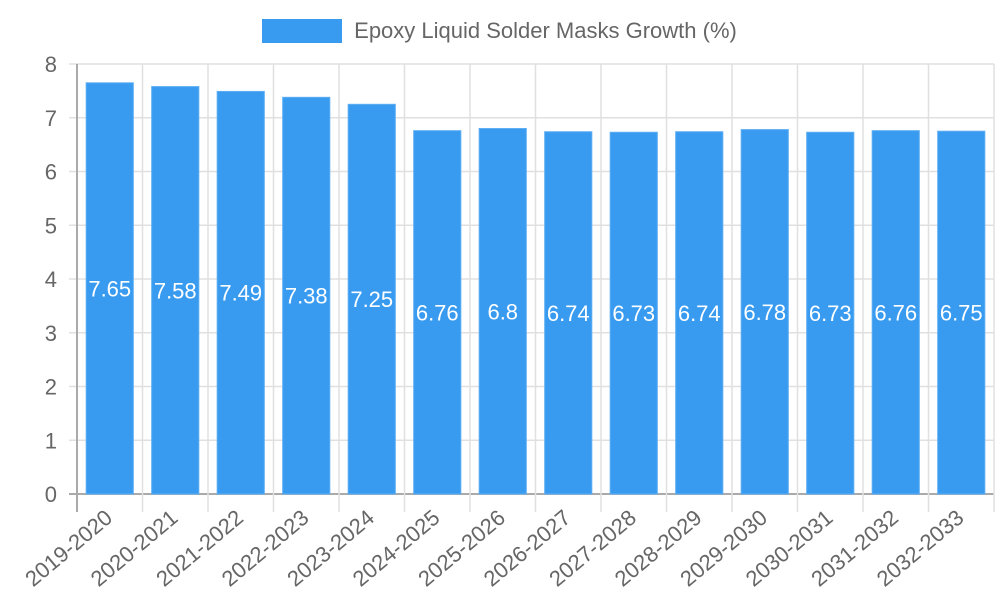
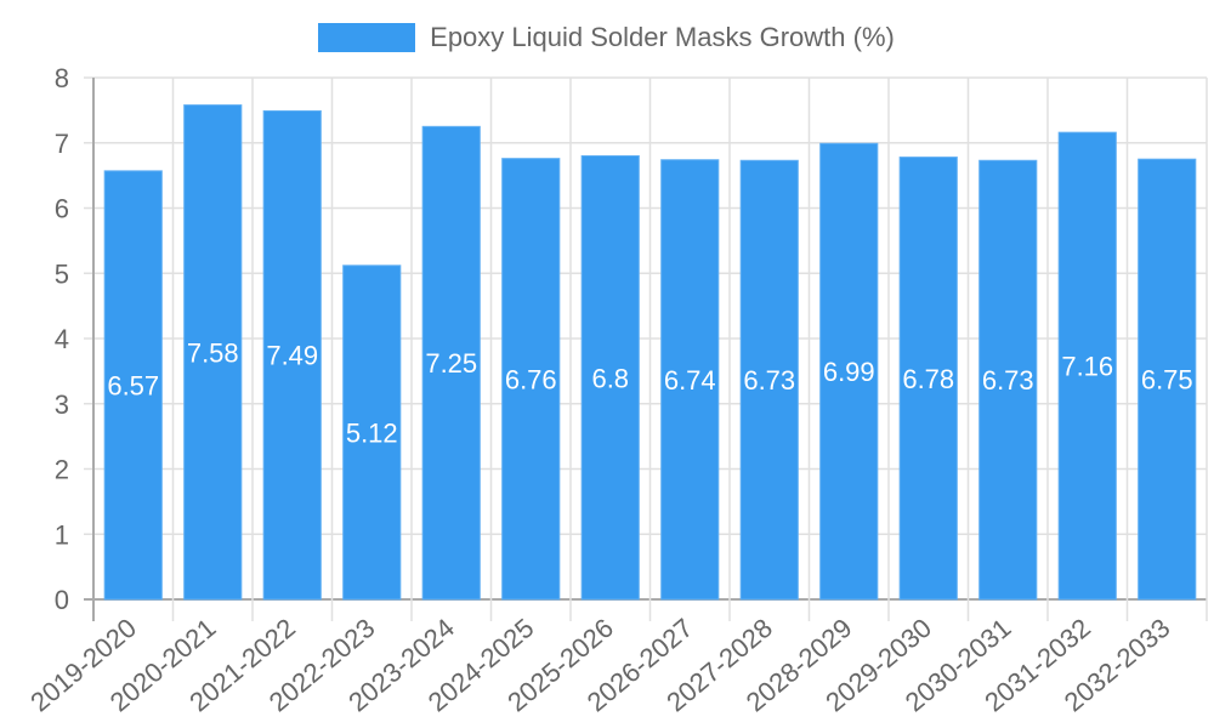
2019-2020: 7.65 -> 6.57
2022-2023: 7.38 -> 5.12
2028-2029: 6.74 -> 6.99
2031-2032: 6.76 -> 7.16
